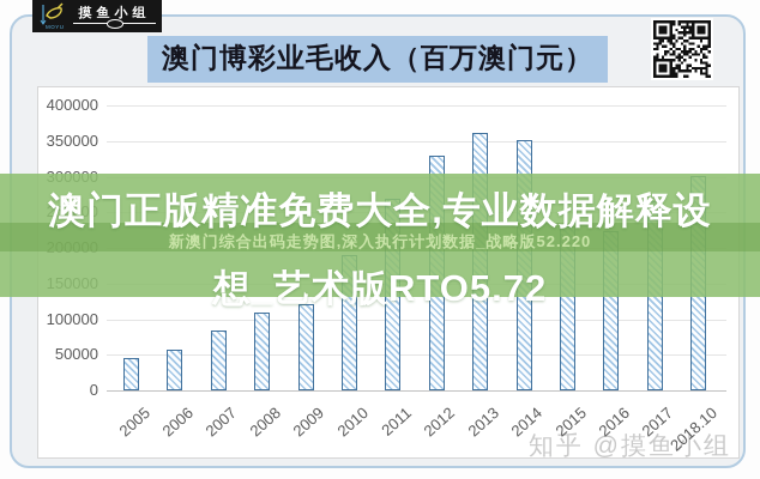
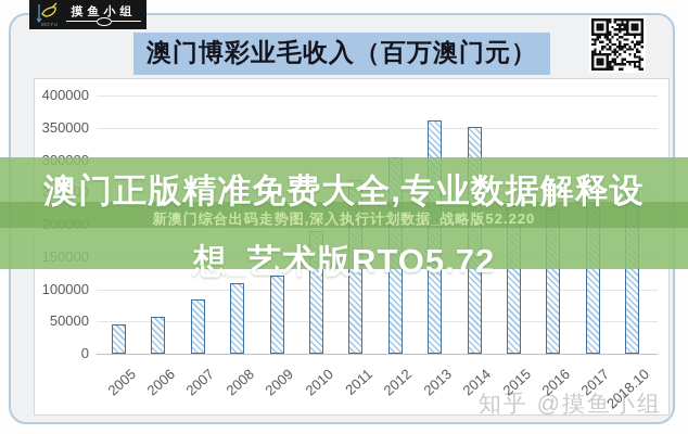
2012: 330000 -> 300000
2018.10: 300000 -> 250000
